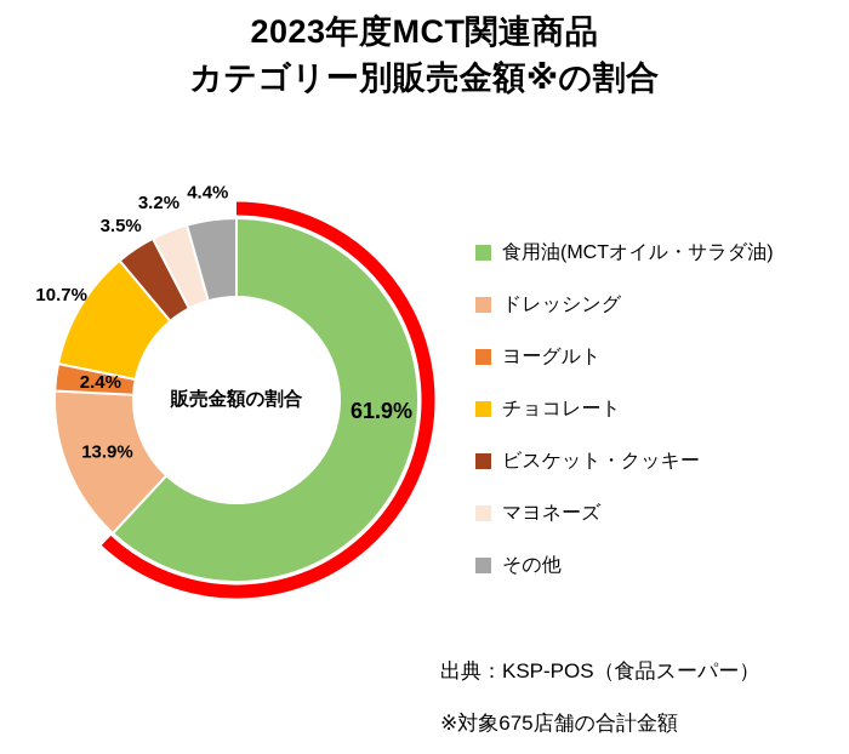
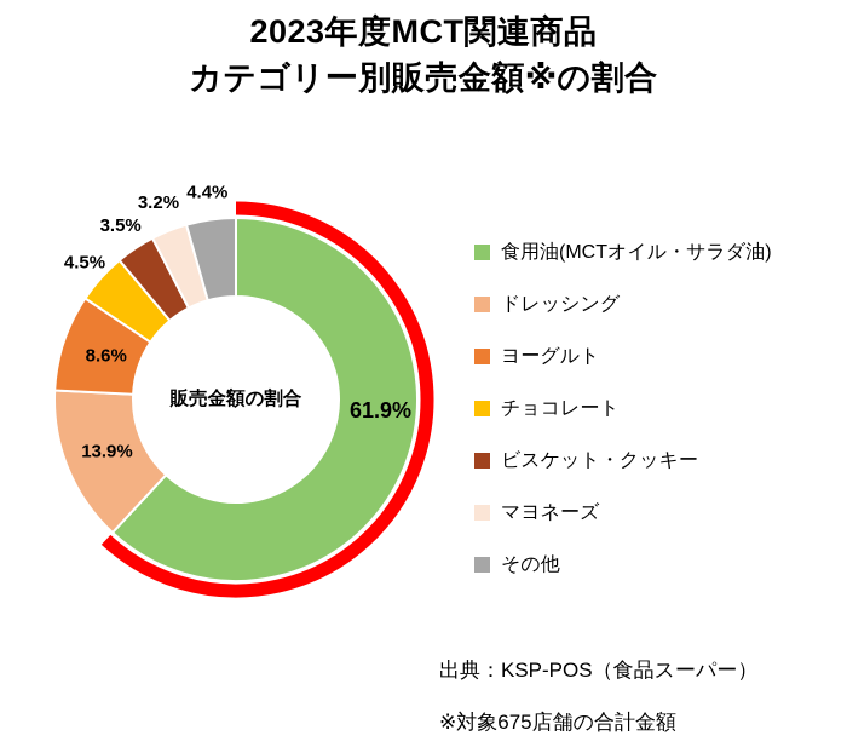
ヨーグルト: 2.4% -> 8.6%
チョコレート: 10.7% -> 4.5%
